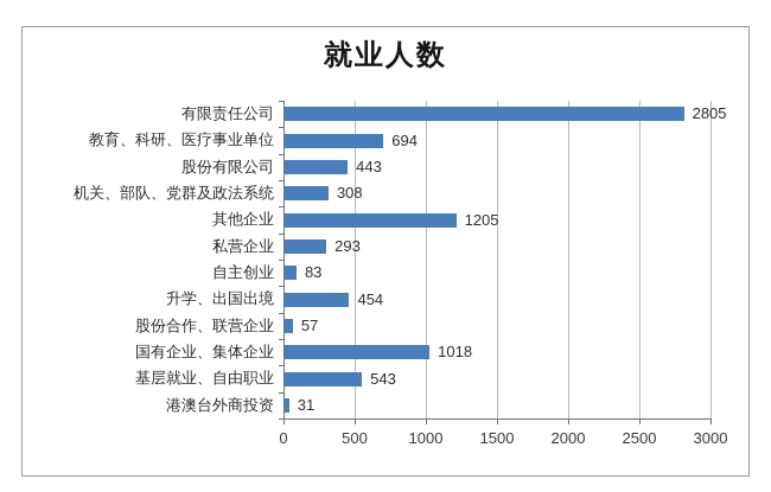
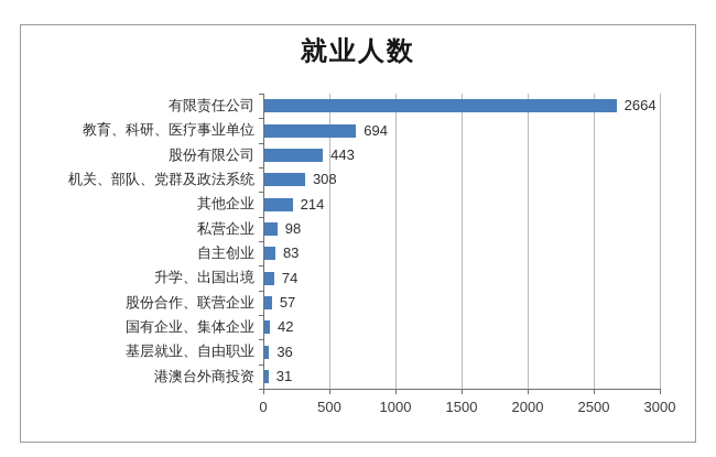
有限责任公司: 2805 -> 2664
其他企业: 1205 -> 214
私营企业: 293 -> 98
升学、出国出境: 454 -> 74
国有企业、集体企业: 1018 -> 42
基层就业、自由职业: 543 -> 36
